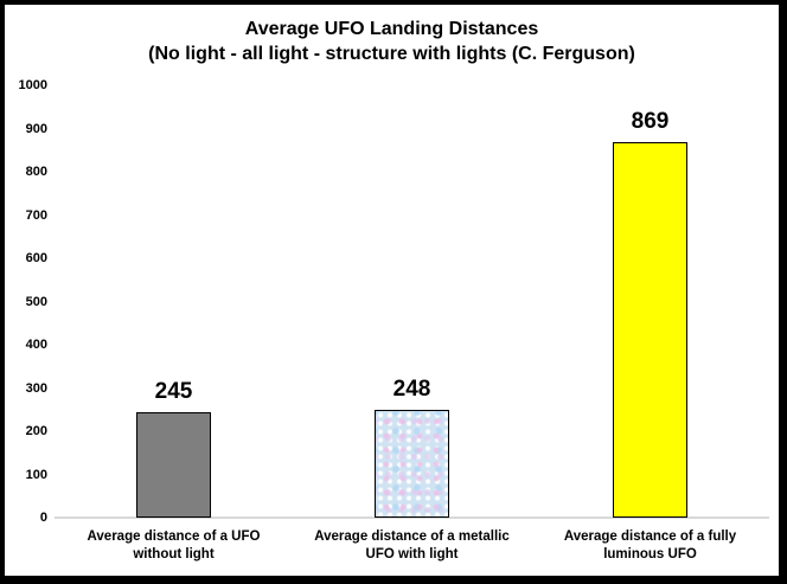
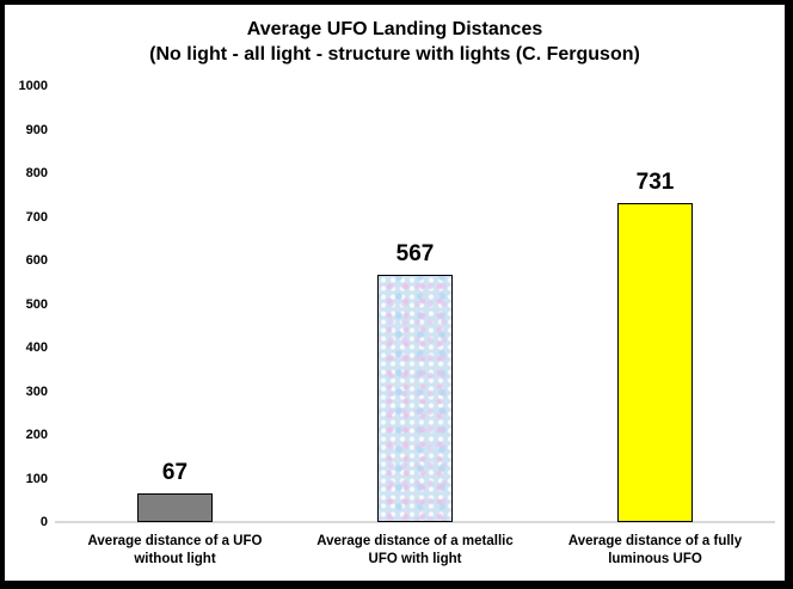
Average distance of a UFO without light: 245 -> 67
Average distance of a metallic UFO with light: 248 -> 567
Average distance of a fully luminous UFO: 869 -> 731
